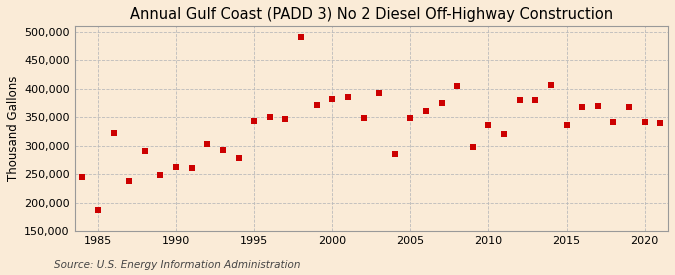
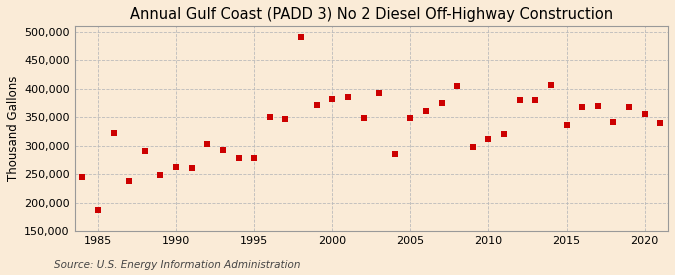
1995: 344,000 -> 278,000
2010: 336,000 -> 311,000
2020: 342,000 -> 356,000
